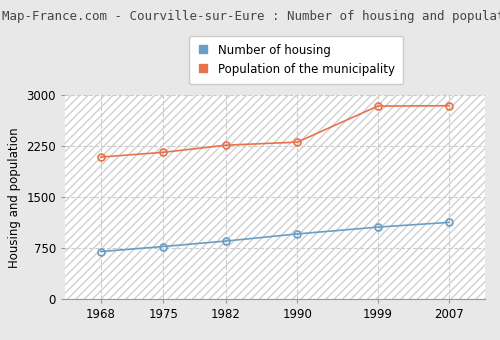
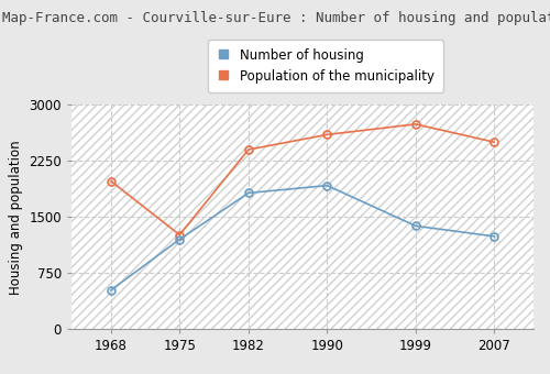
Number of housing/1968: 700 -> 520
Population of the municipality/1968: 2090 -> 1980
Number of housing/1975: 780 -> 1200
Population of the municipality/1975: 2160 -> 1260
Number of housing/1982: 860 -> 1820
Population of the municipality/1982: 2260 -> 2400
Number of housing/1990: 960 -> 1920
Population of the municipality/1990: 2310 -> 2600
Number of housing/1999: 1060 -> 1380
Population of the municipality/1999: 2840 -> 2740
Number of housing/2007: 1130 -> 1240
Population of the municipality/2007: 2840 -> 2500
